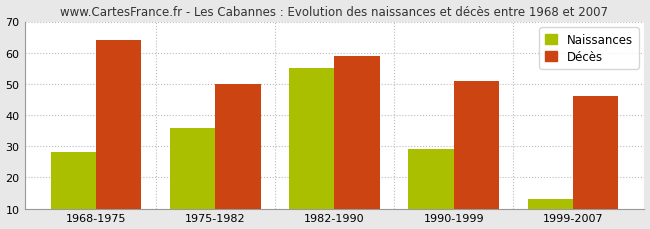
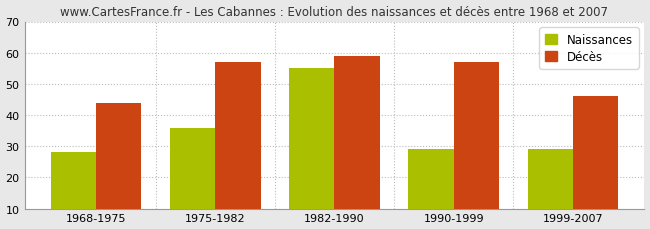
Décès/1968-1975: 64 -> 44
Décès/1975-1982: 50 -> 57
Décès/1990-1999: 51 -> 57
Naissances/1999-2007: 13 -> 29
